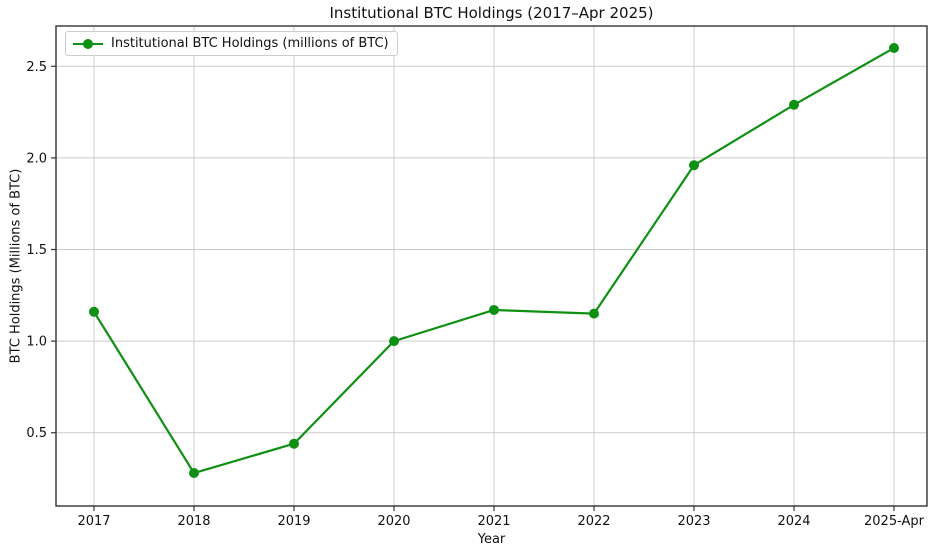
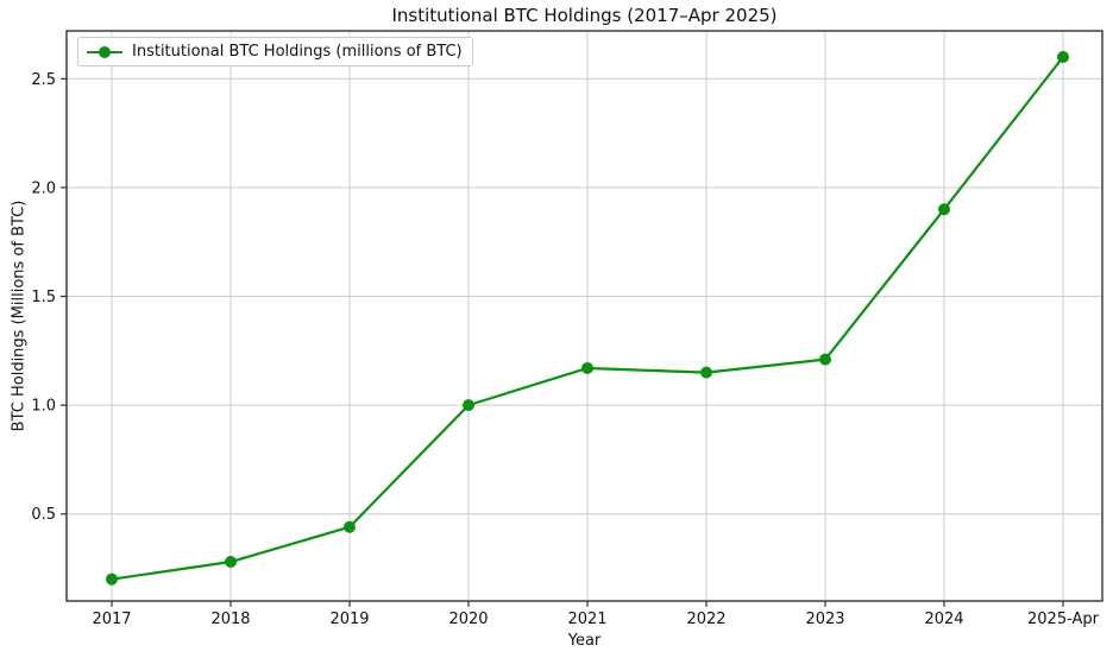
2017: 1.16 -> 0.20
2023: 1.96 -> 1.21
2024: 2.29 -> 1.90
